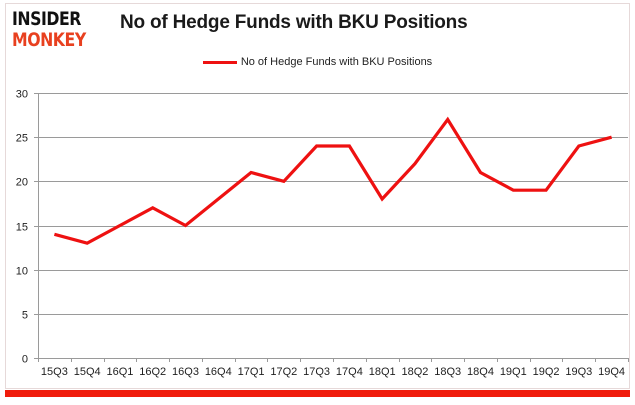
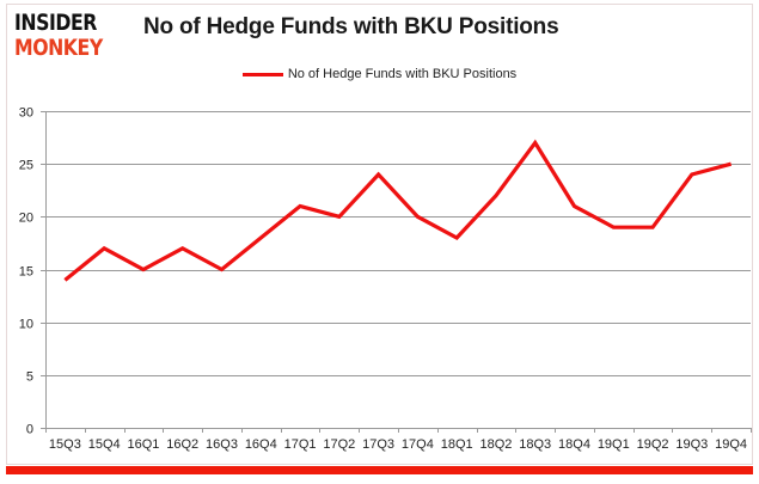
15Q4: 13 -> 17
17Q4: 24 -> 20
